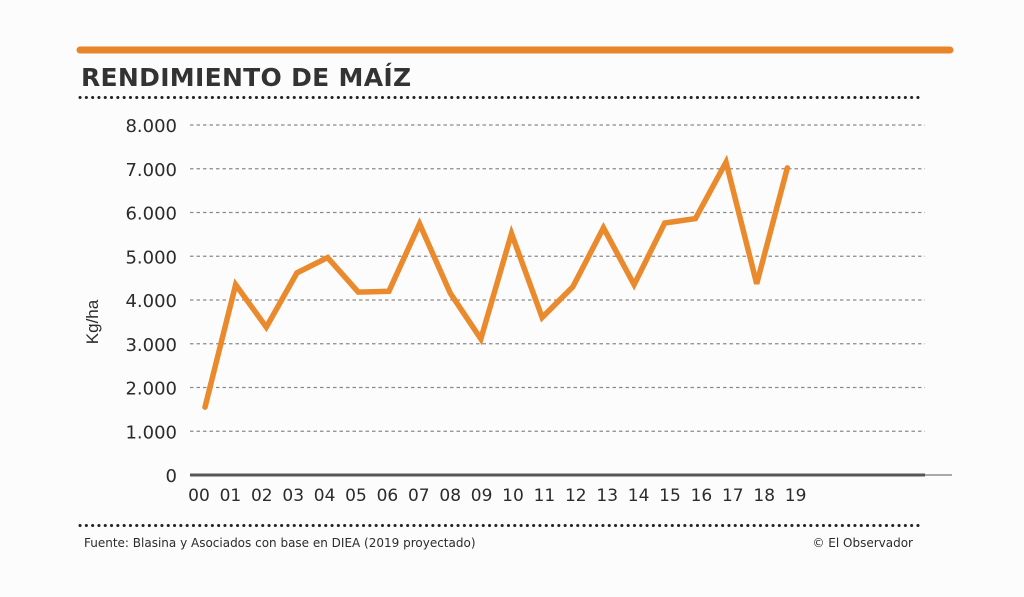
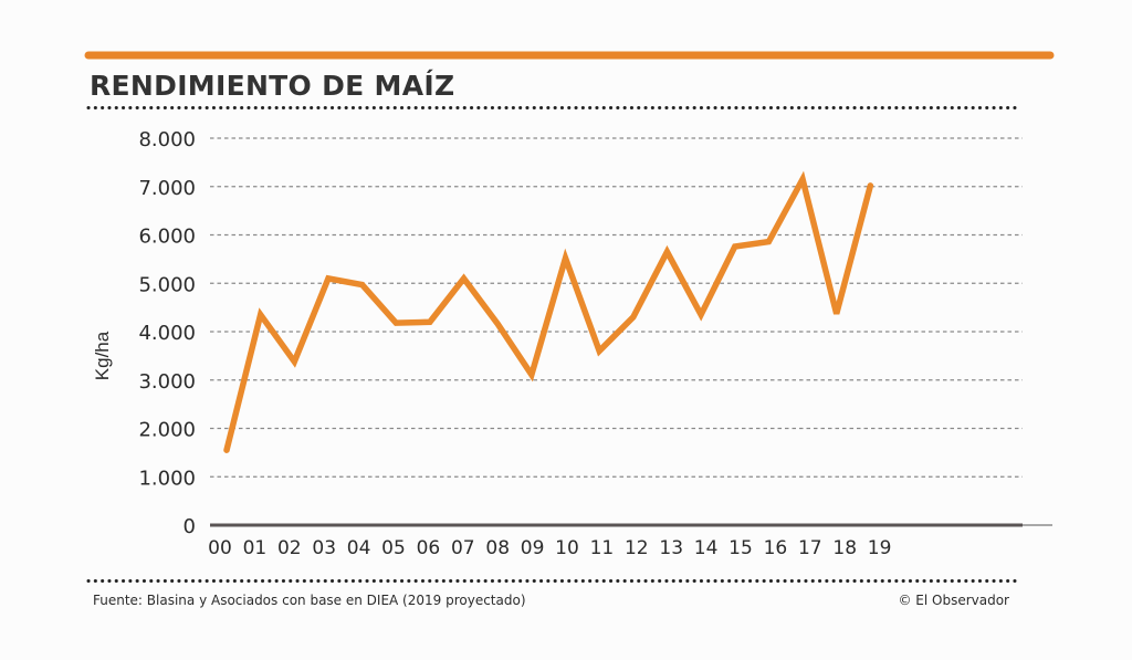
03: 4600 -> 5100
07: 5700 -> 5100
